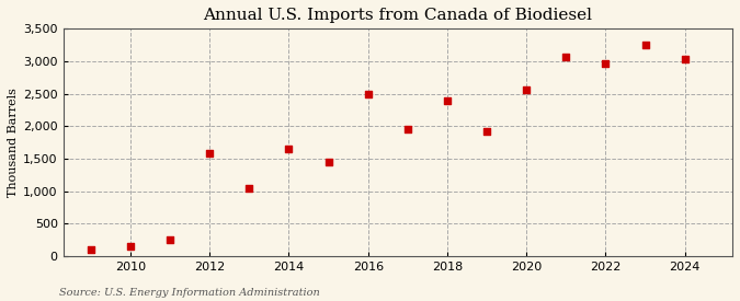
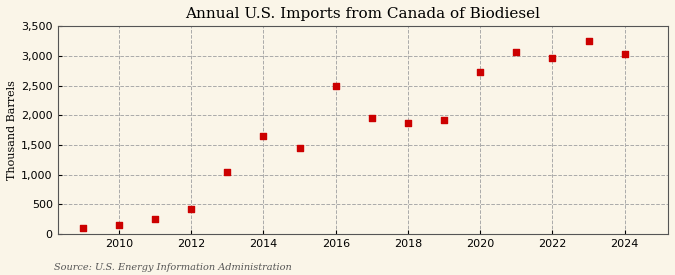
2012: 1,580 -> 420
2018: 2,400 -> 1,870
2020: 2,560 -> 2,730
